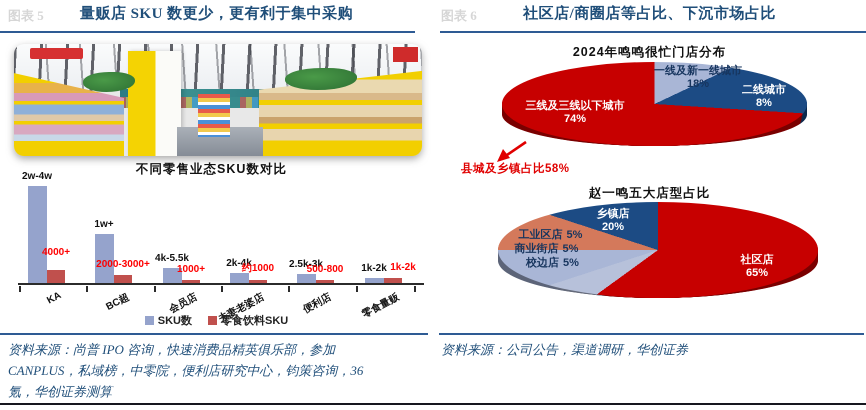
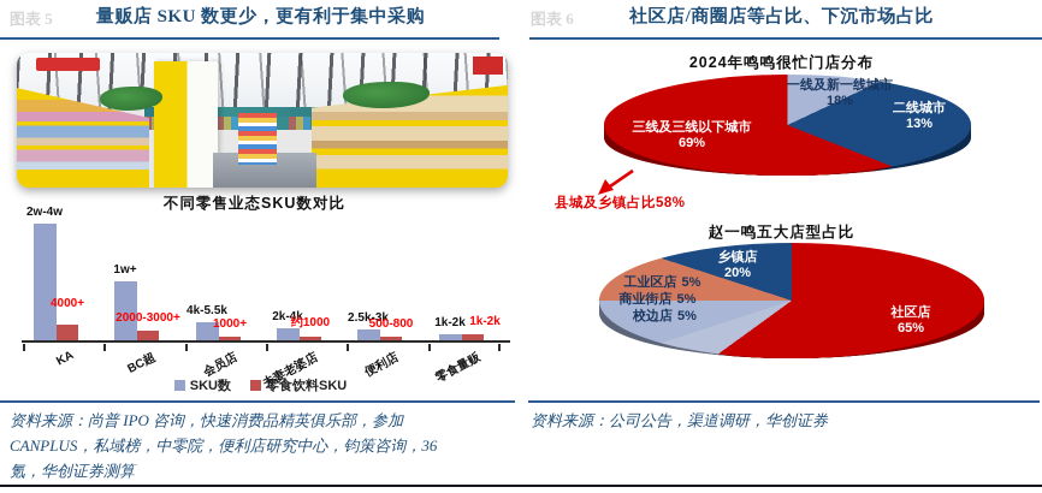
2024年鸣鸣很忙门店分布/二线城市: 8% -> 13%
2024年鸣鸣很忙门店分布/三线及三线以下城市: 74% -> 69%
